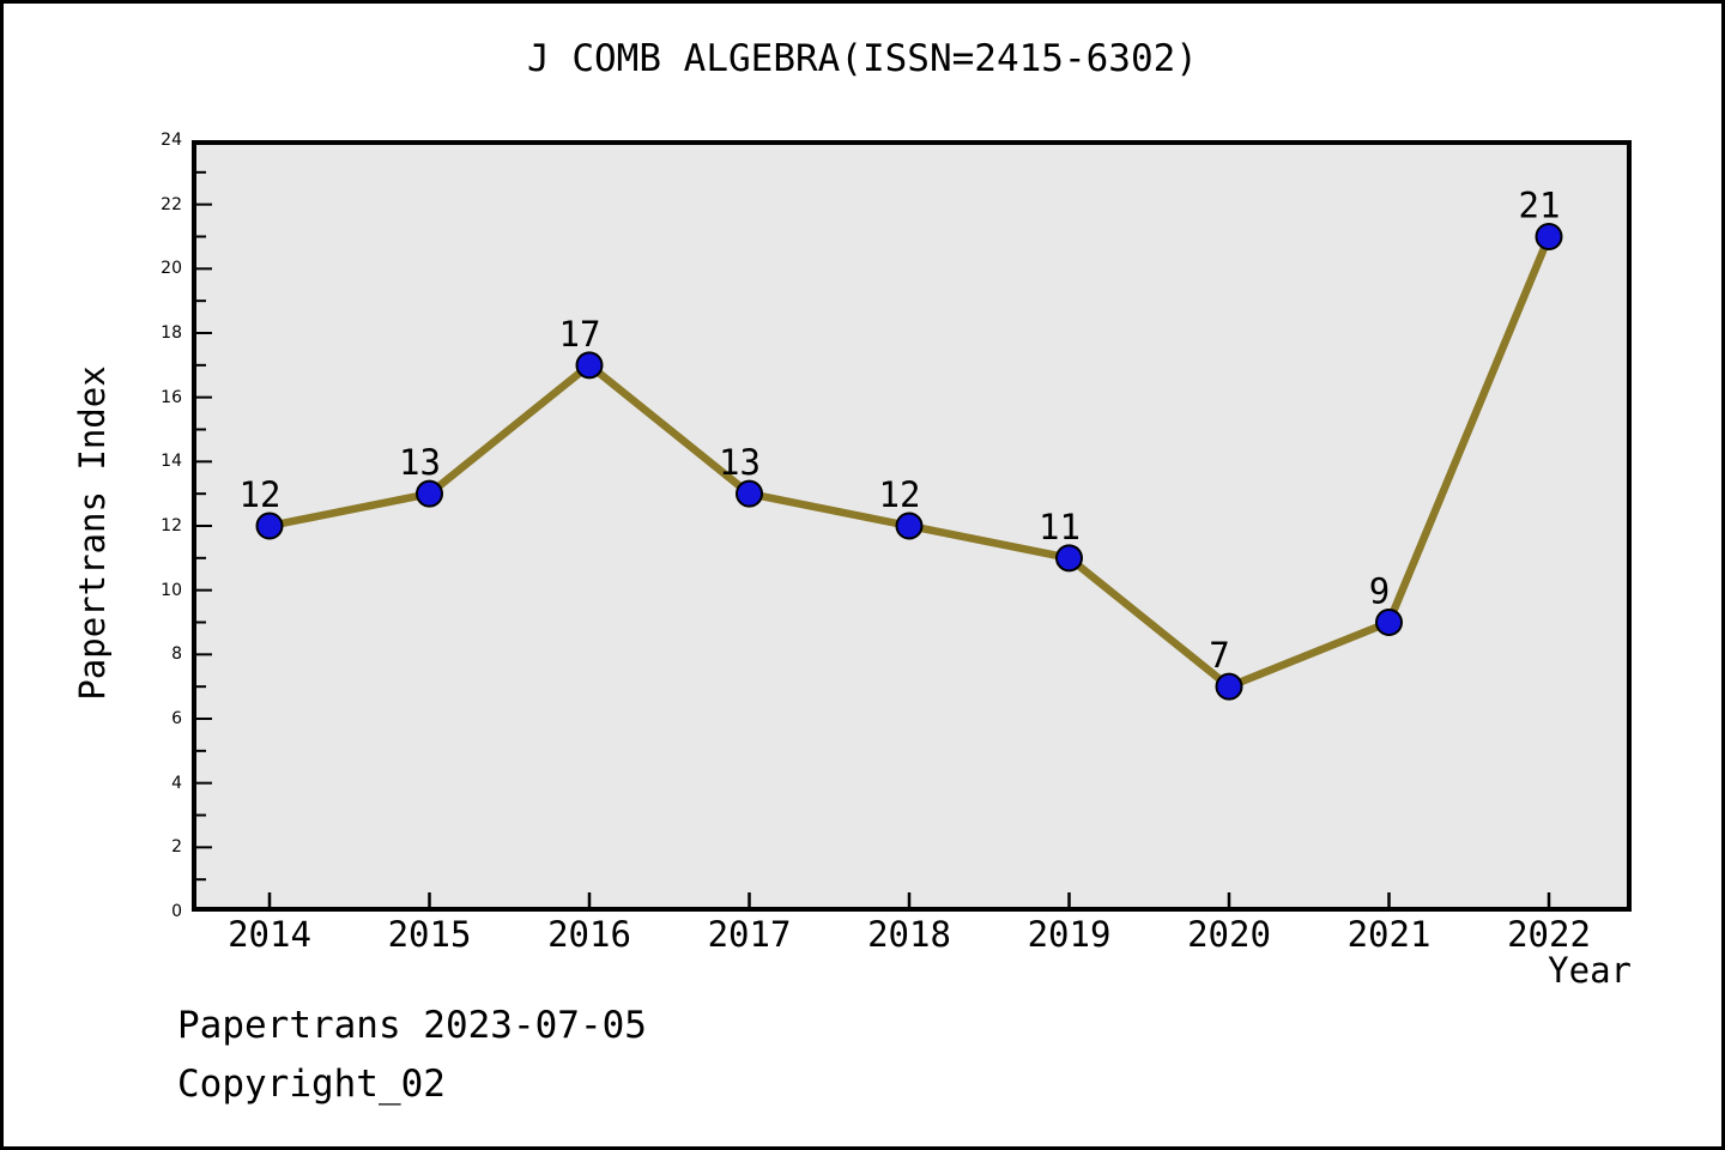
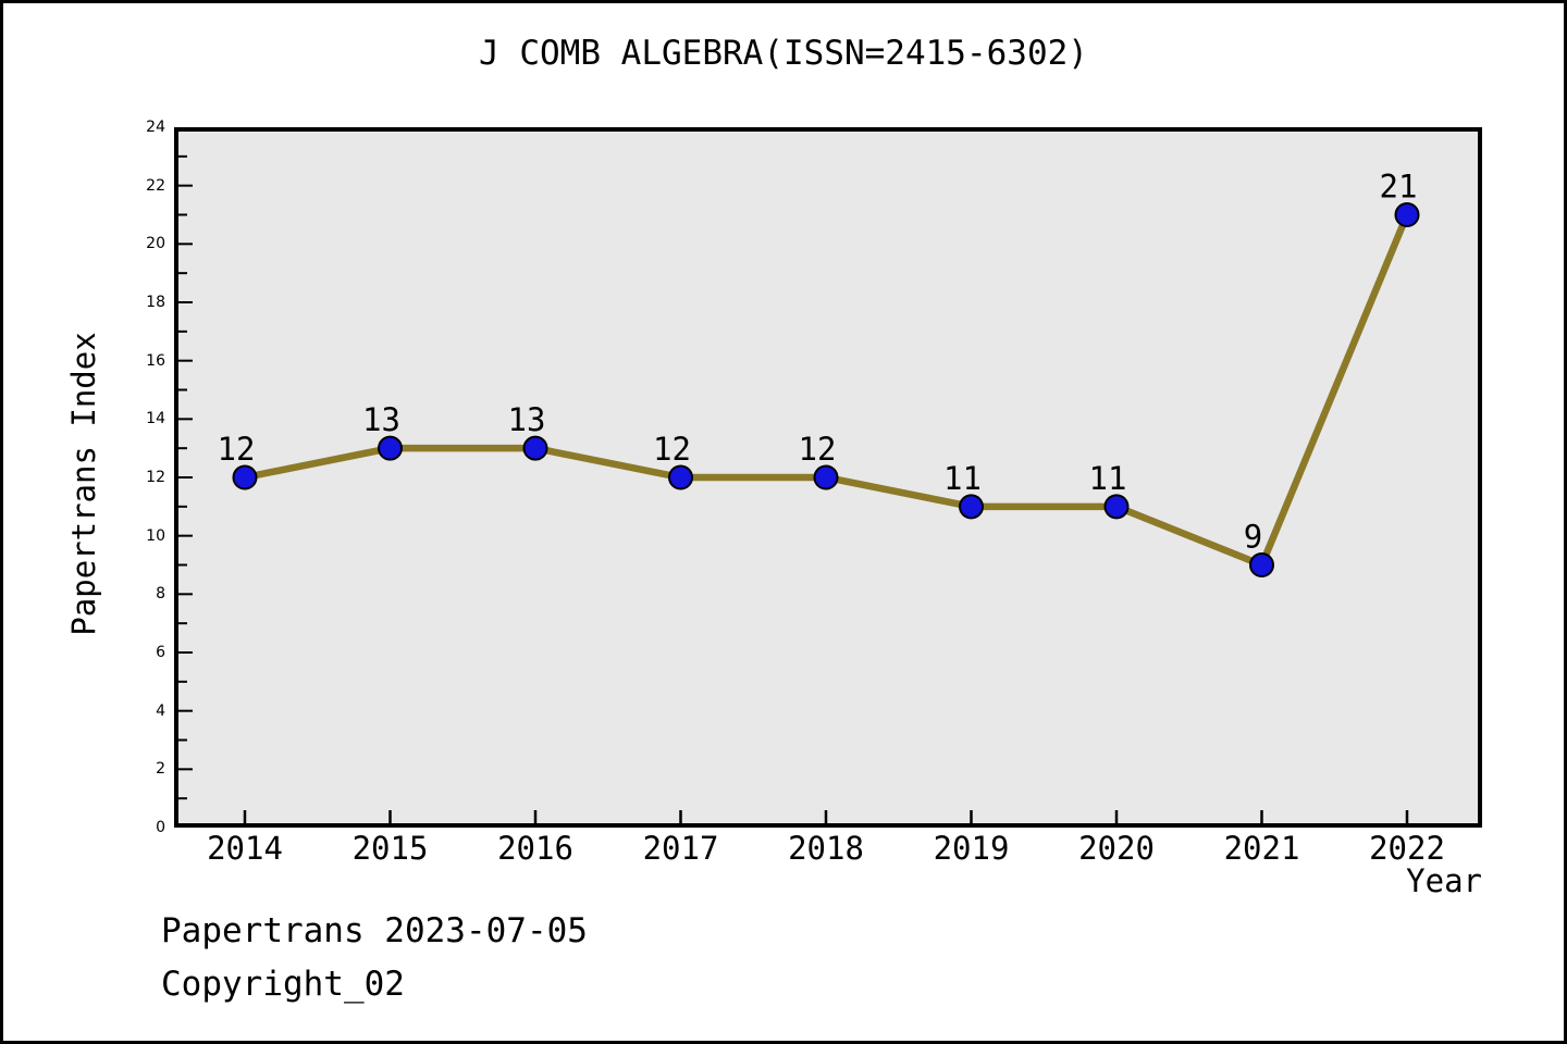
2016: 17 -> 13
2017: 13 -> 12
2020: 7 -> 11
